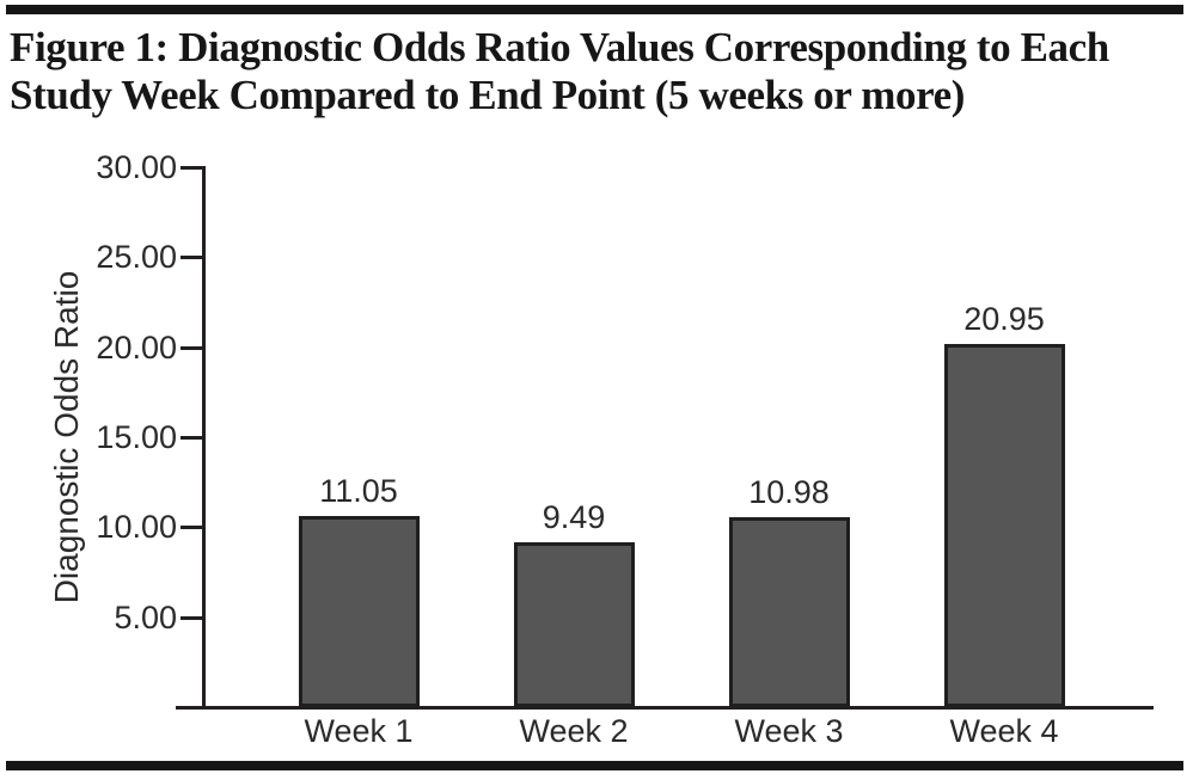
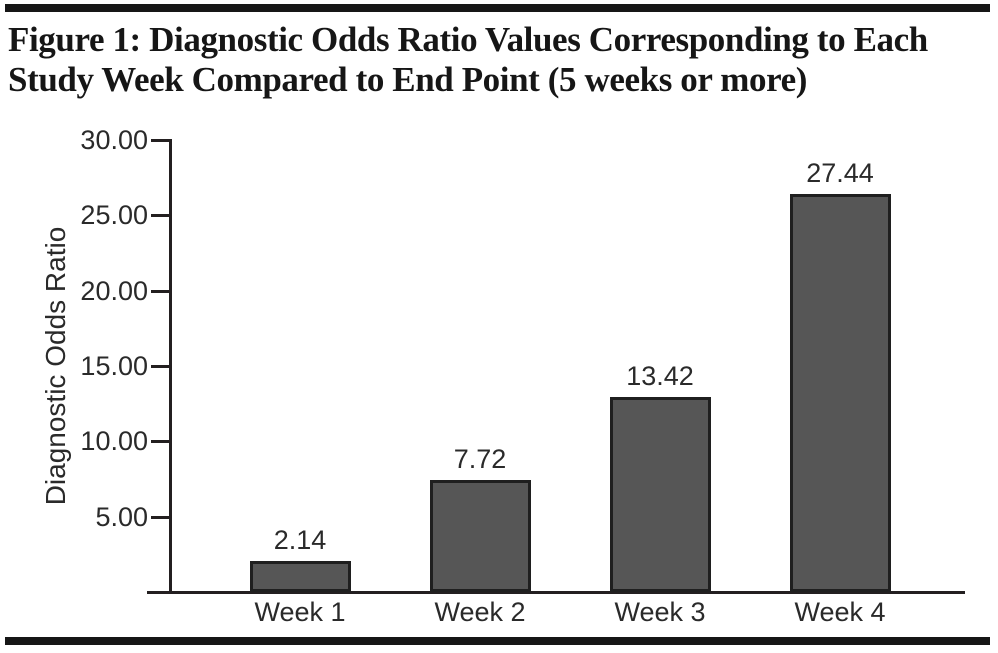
Week 1: 11.05 -> 2.14
Week 2: 9.49 -> 7.72
Week 3: 10.98 -> 13.42
Week 4: 20.95 -> 27.44
